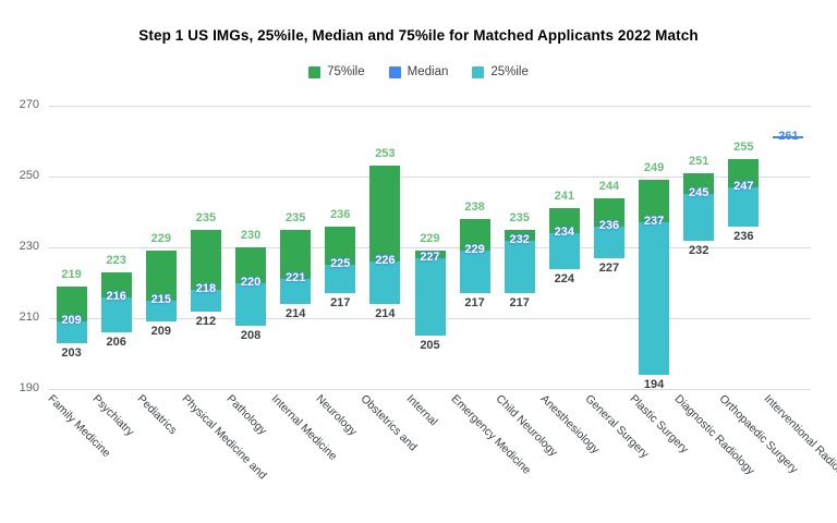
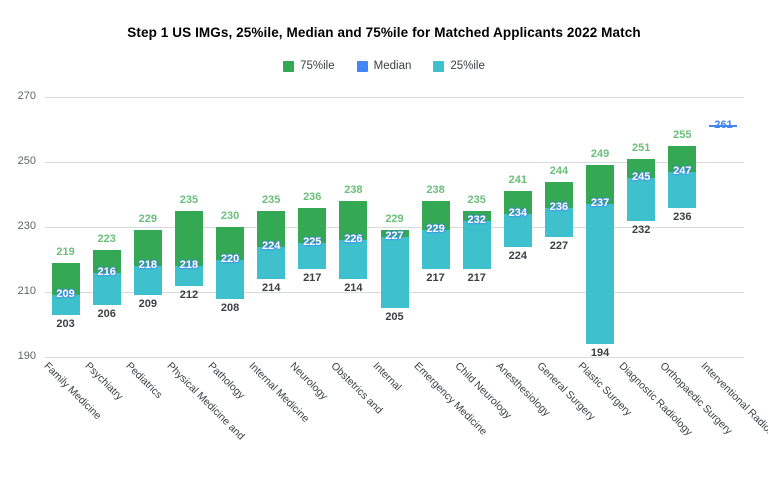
Median/Pediatrics: 215 -> 218
Median/Internal Medicine: 221 -> 224
75%ile/Obstetrics and: 253 -> 238
